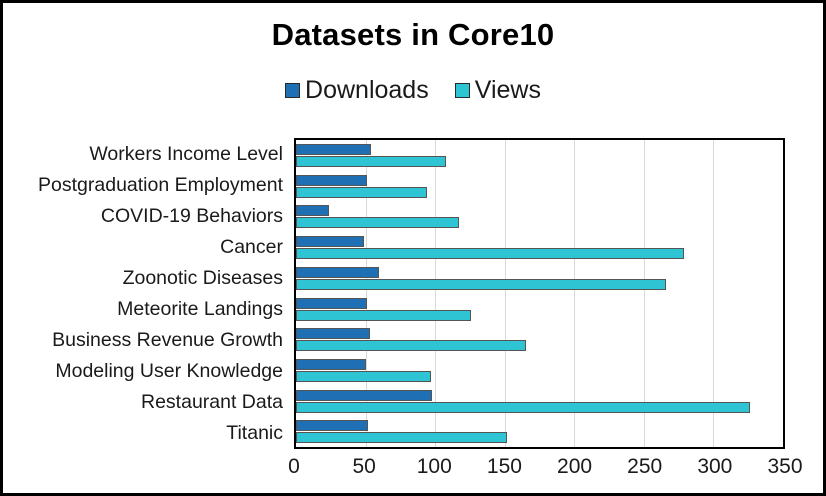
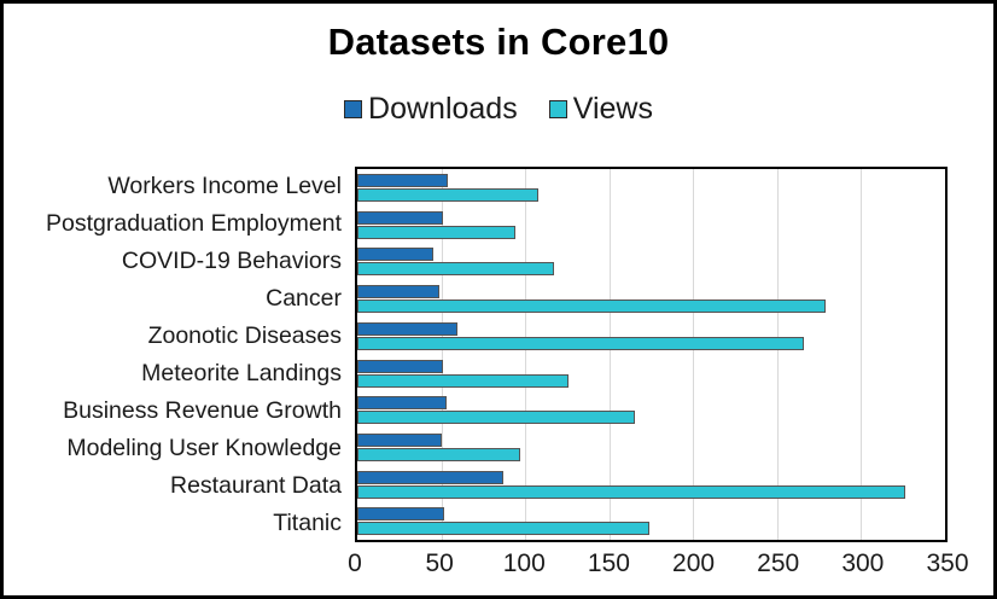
Downloads/COVID-19 Behaviors: 24 -> 45
Downloads/Restaurant Data: 98 -> 87
Views/Titanic: 152 -> 174
